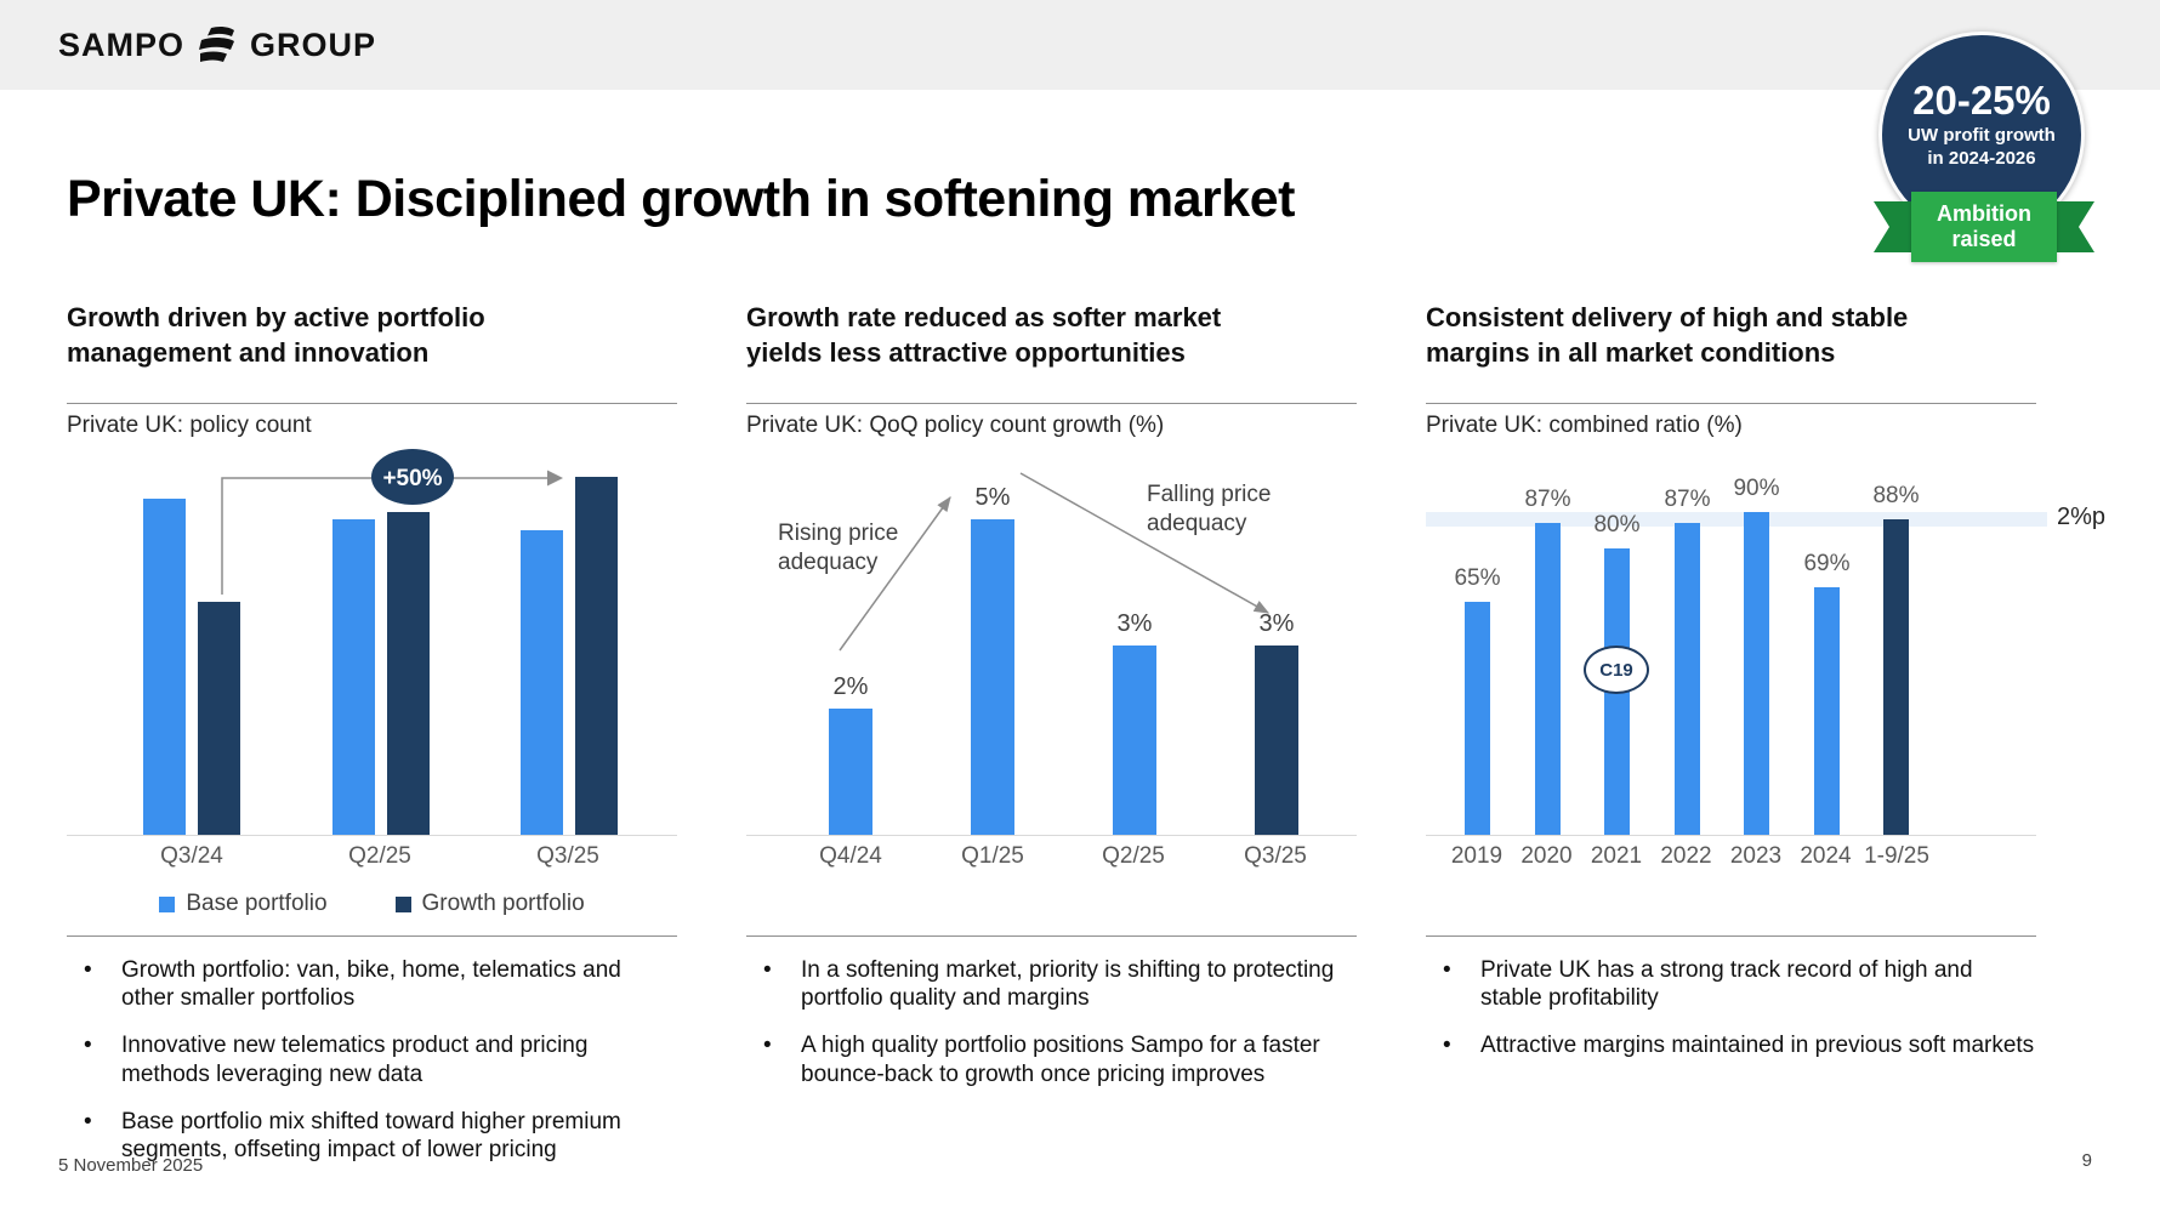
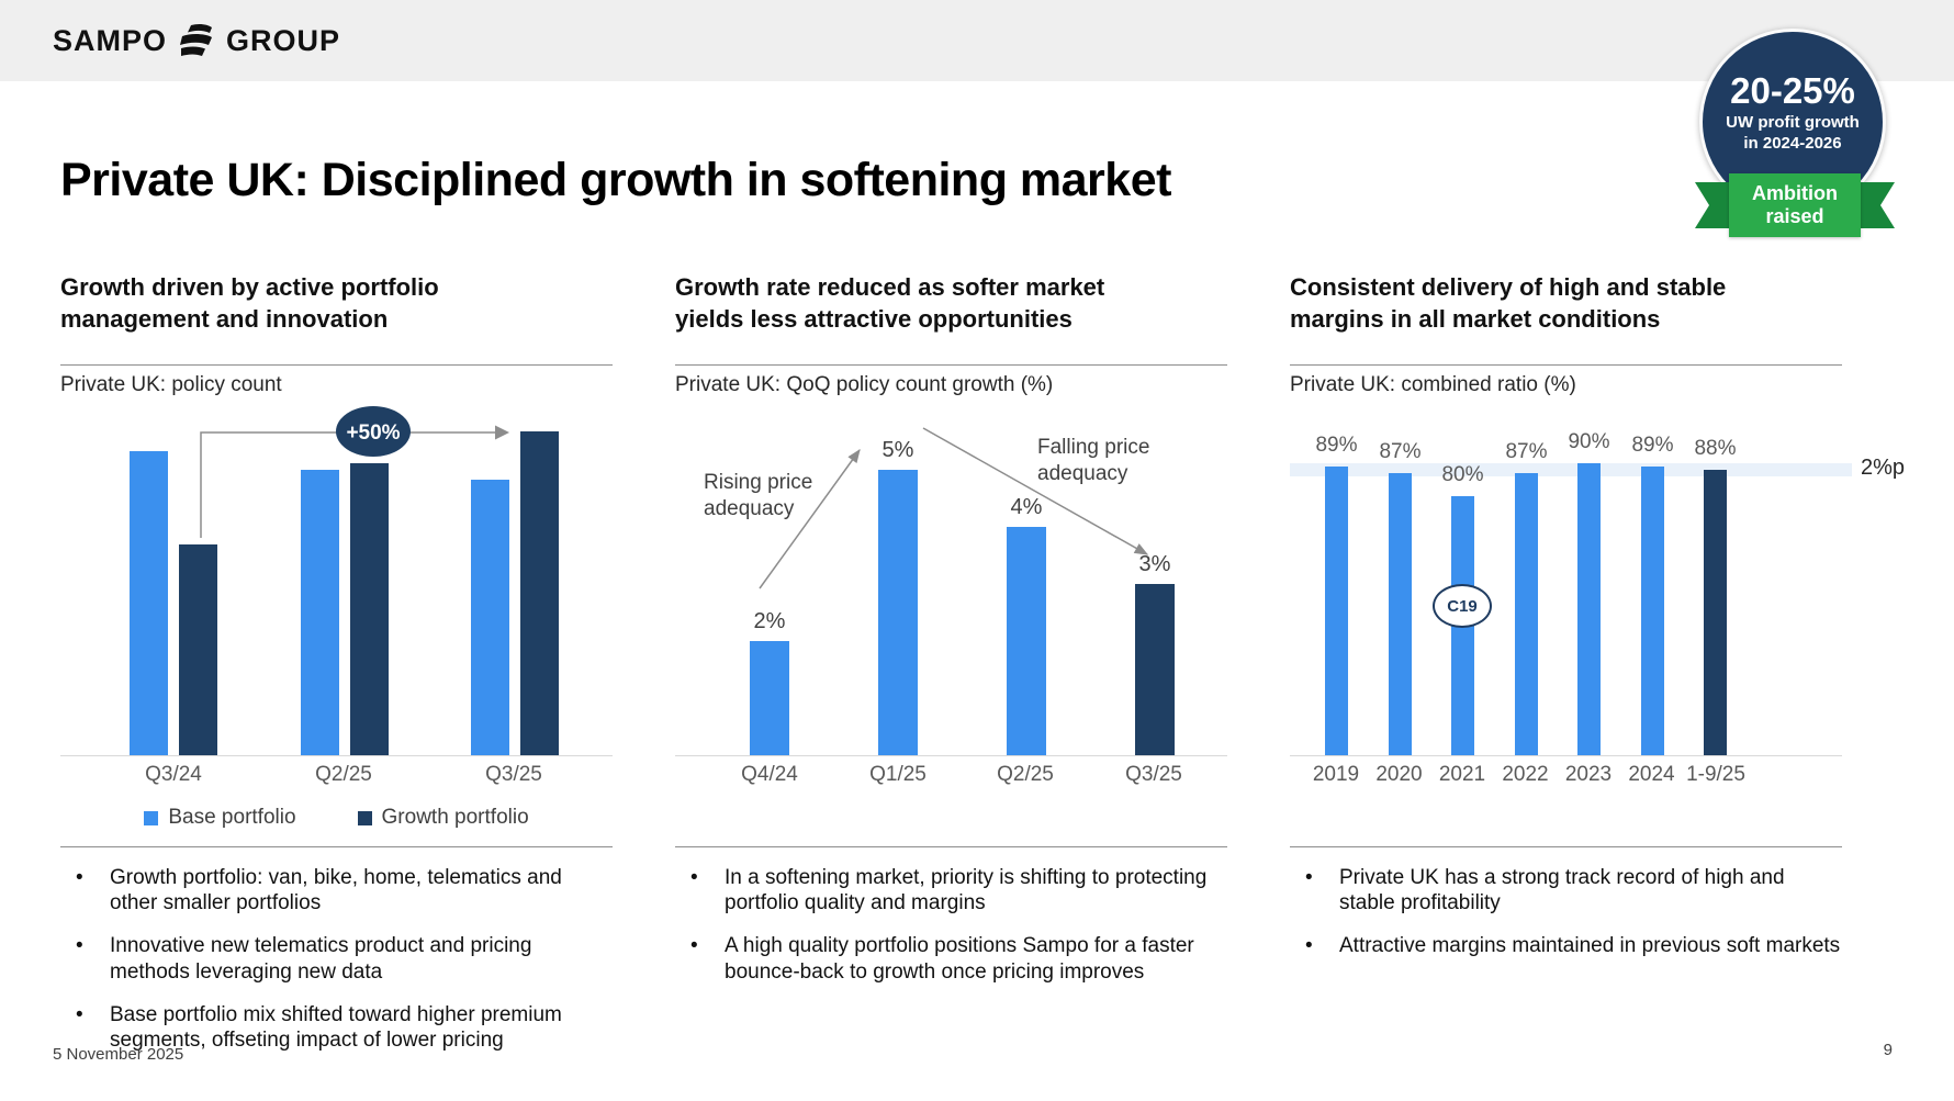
Private UK: QoQ policy count growth (%)/Q2/25: 3% -> 4%
Private UK: combined ratio (%)/2019: 65% -> 89%
Private UK: combined ratio (%)/2024: 69% -> 89%
